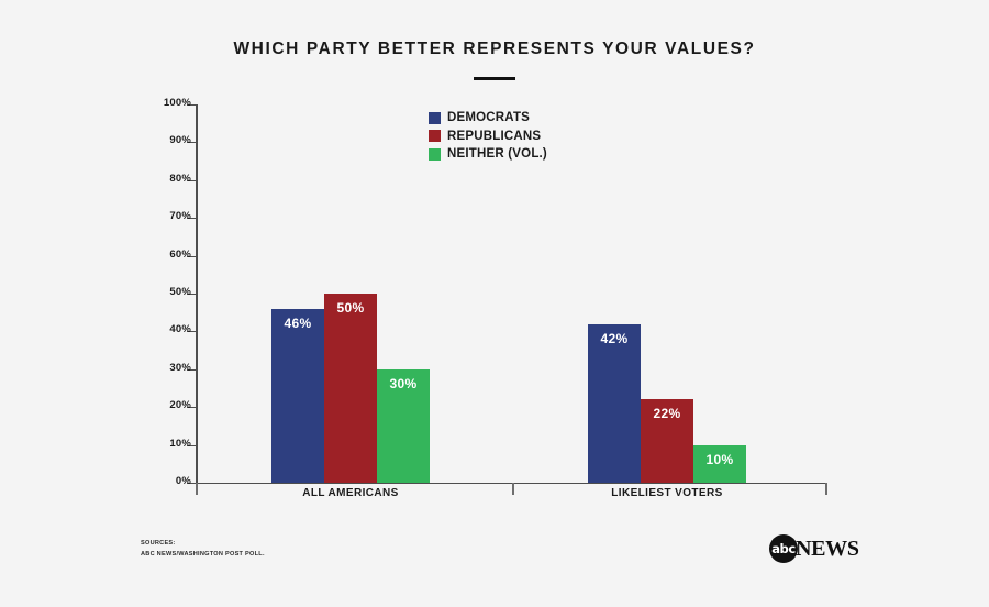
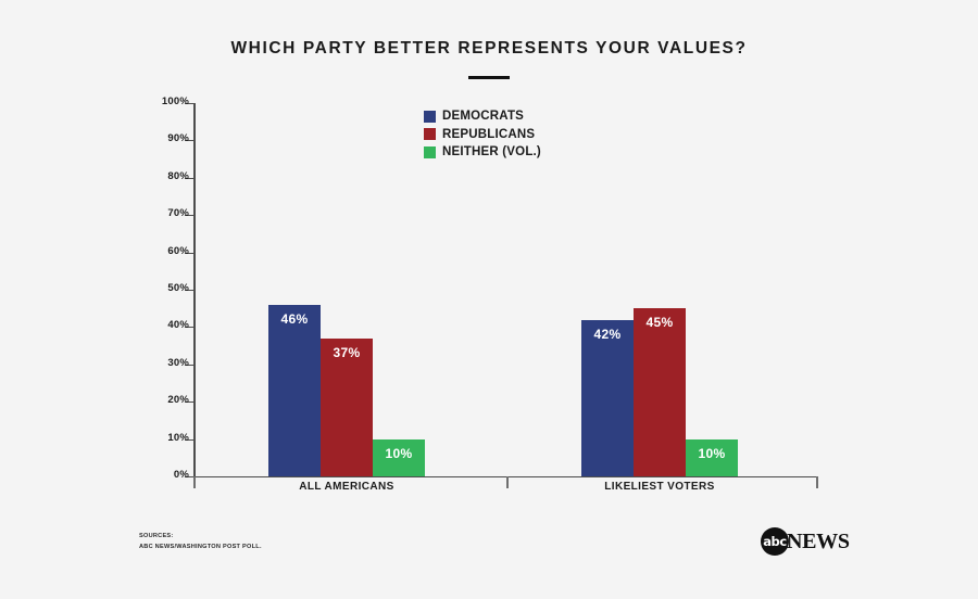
REPUBLICANS/ALL AMERICANS: 50% -> 37%
NEITHER (VOL.)/ALL AMERICANS: 30% -> 10%
REPUBLICANS/LIKELIEST VOTERS: 22% -> 45%
